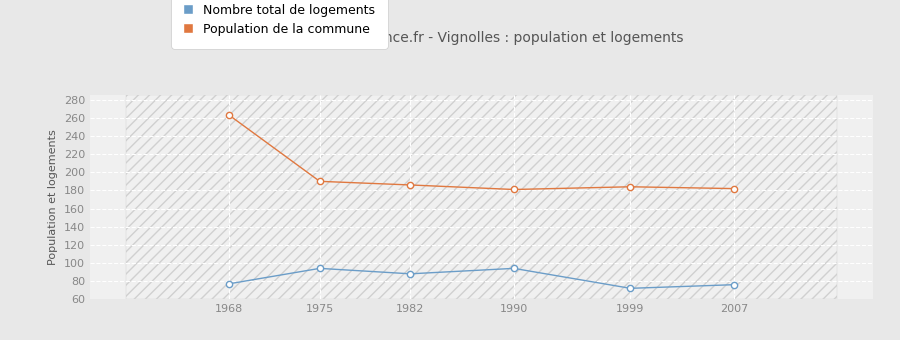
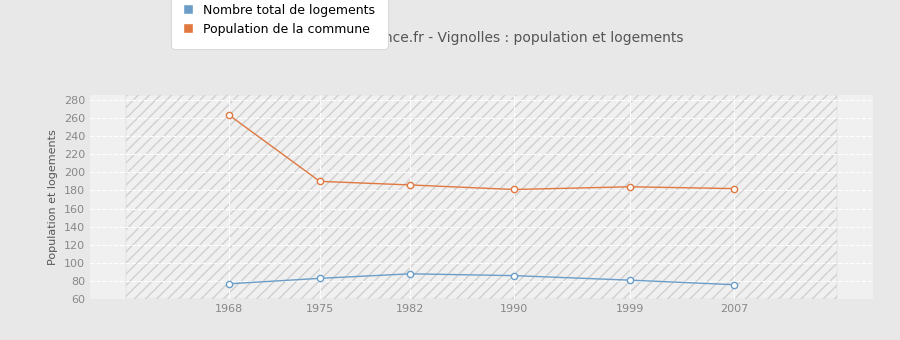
Nombre total de logements/1975: 94 -> 83
Nombre total de logements/1990: 94 -> 86
Nombre total de logements/1999: 72 -> 81
